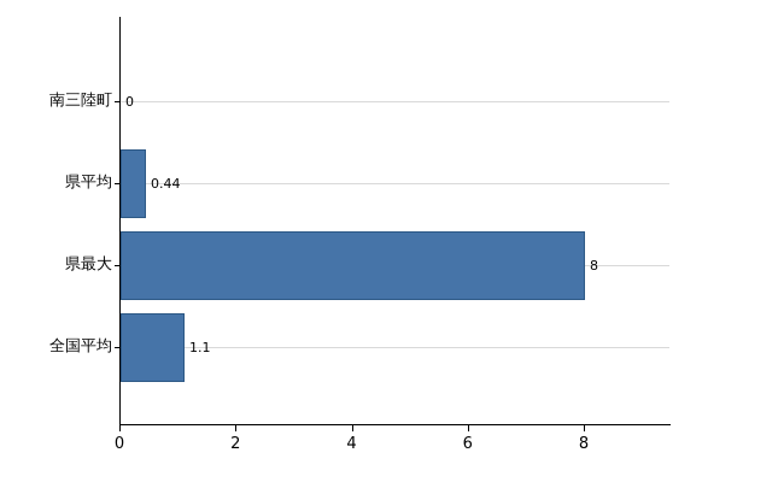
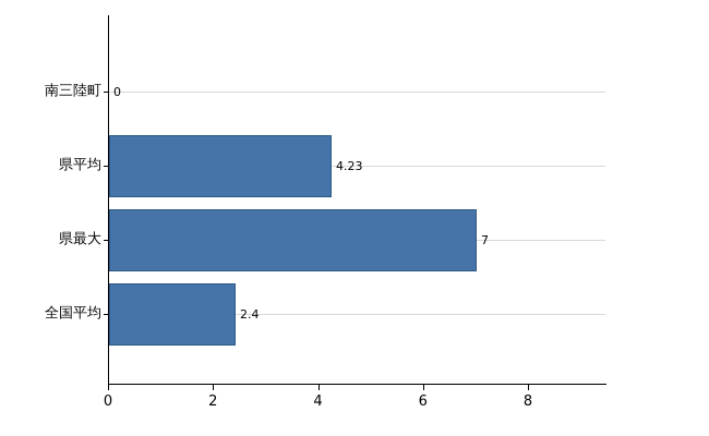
県平均: 0.44 -> 4.23
県最大: 8 -> 7
全国平均: 1.1 -> 2.4
